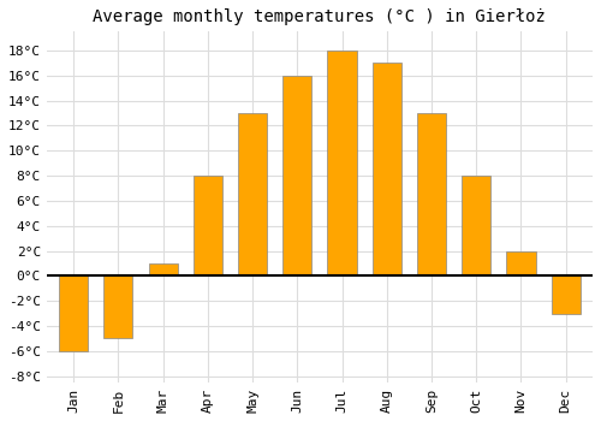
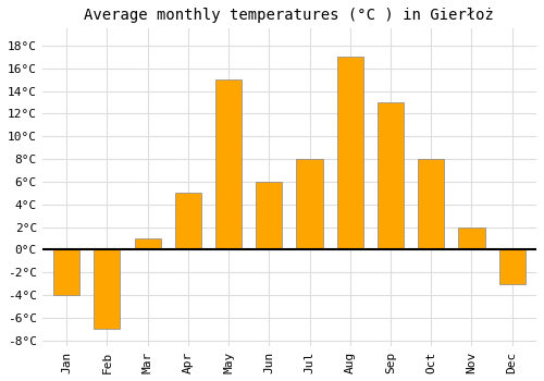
Jan: -6°C -> -4°C
Feb: -5°C -> -7°C
Apr: 8°C -> 5°C
May: 13°C -> 15°C
Jun: 16°C -> 6°C
Jul: 18°C -> 8°C
